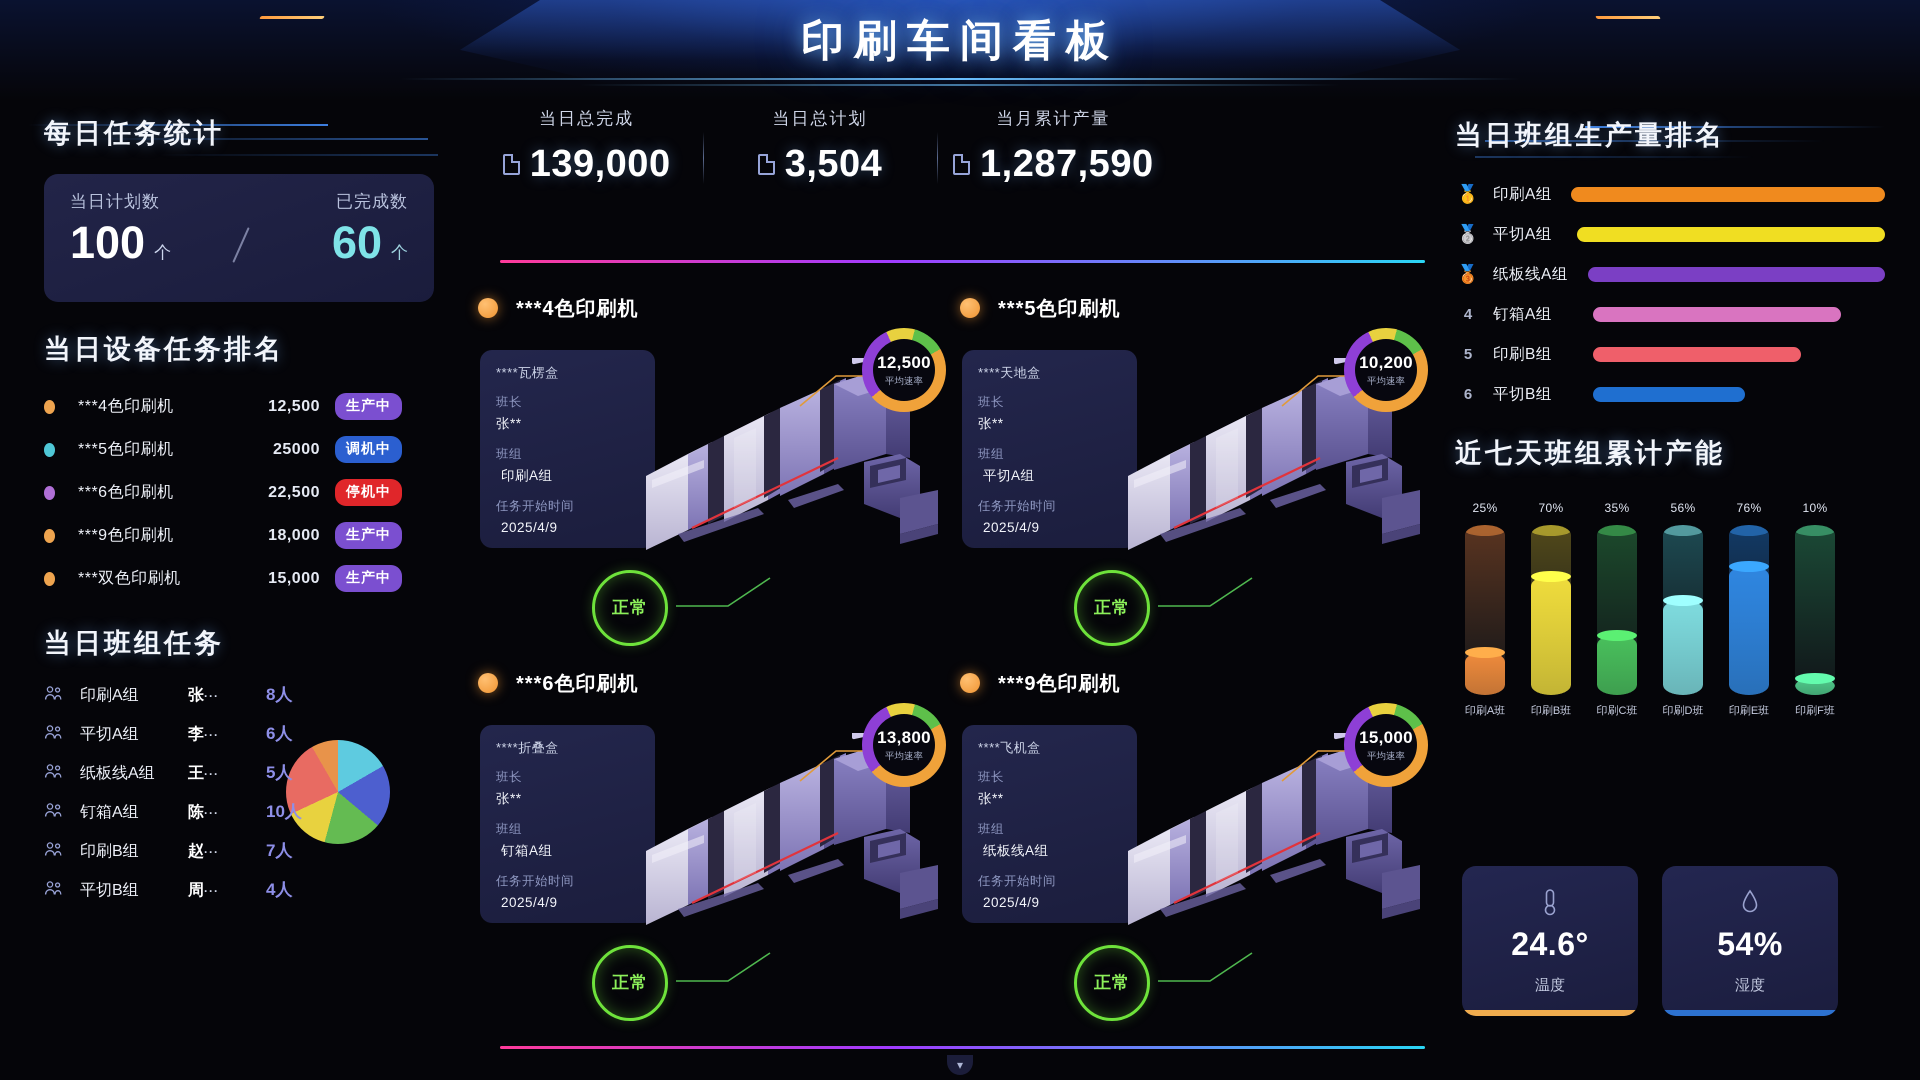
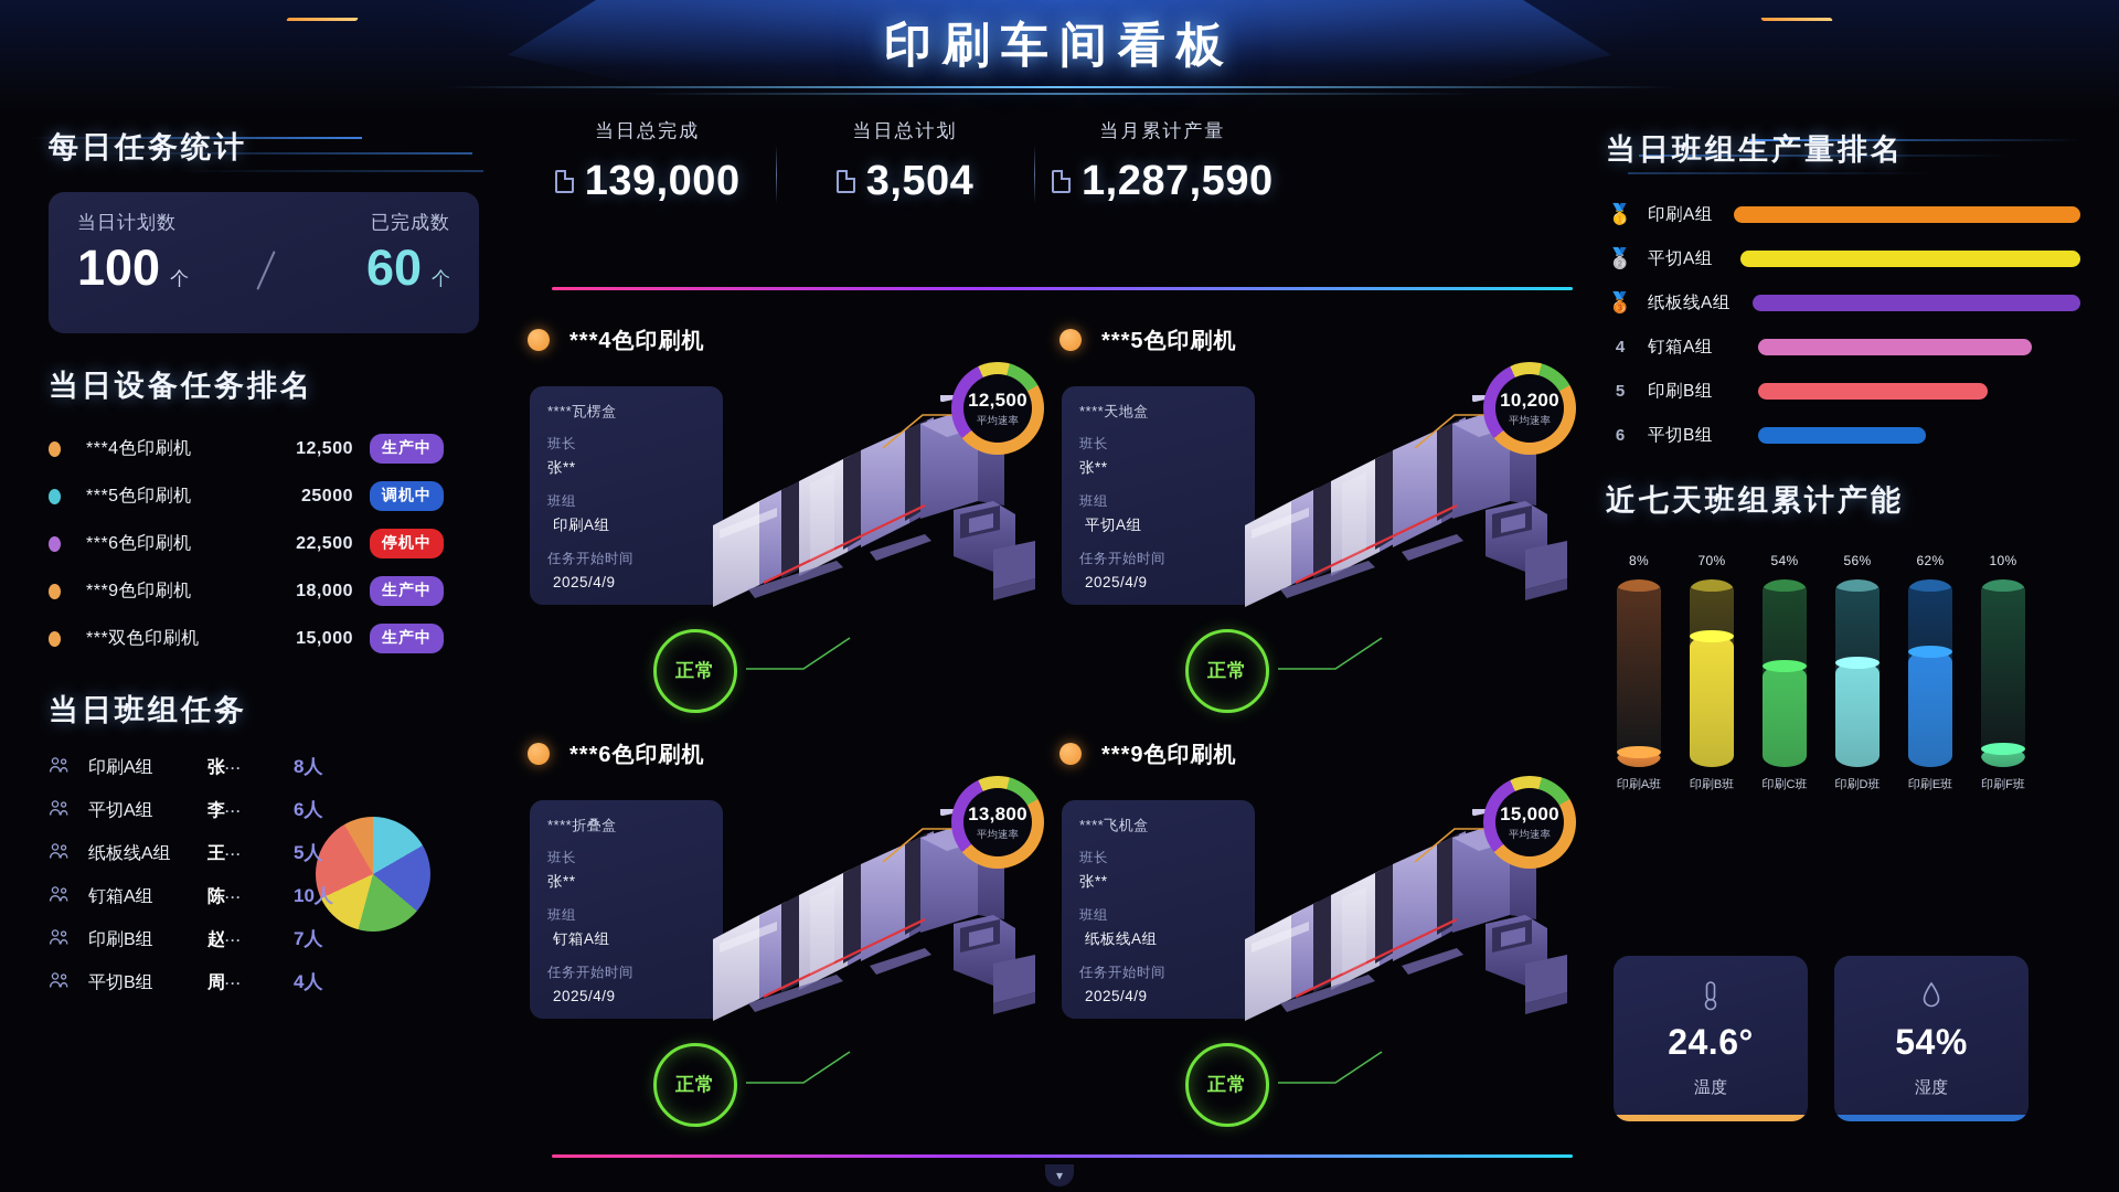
印刷A班: 25% -> 8%
印刷C班: 35% -> 54%
印刷E班: 76% -> 62%
